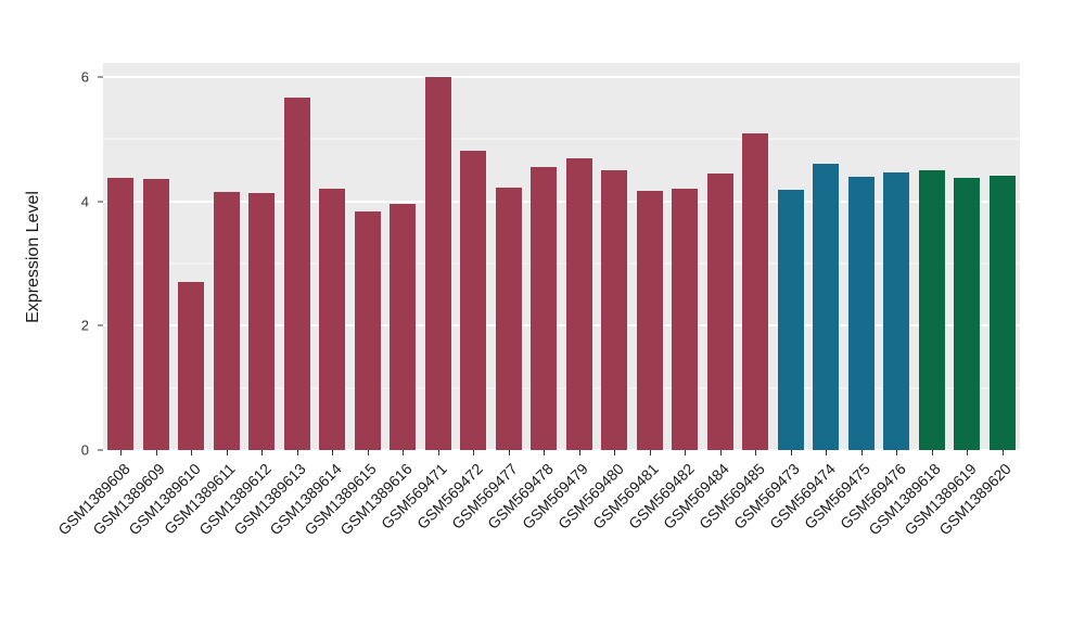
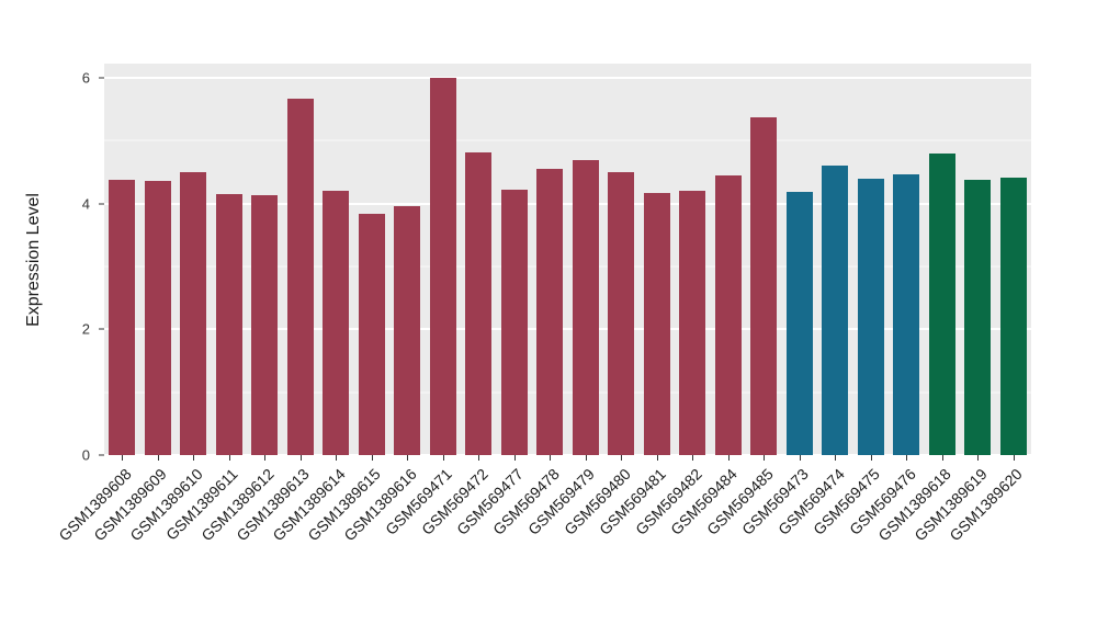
GSM1389610: 2.7 -> 4.5
GSM569485: 5.1 -> 5.4
GSM1389618: 4.5 -> 4.8
